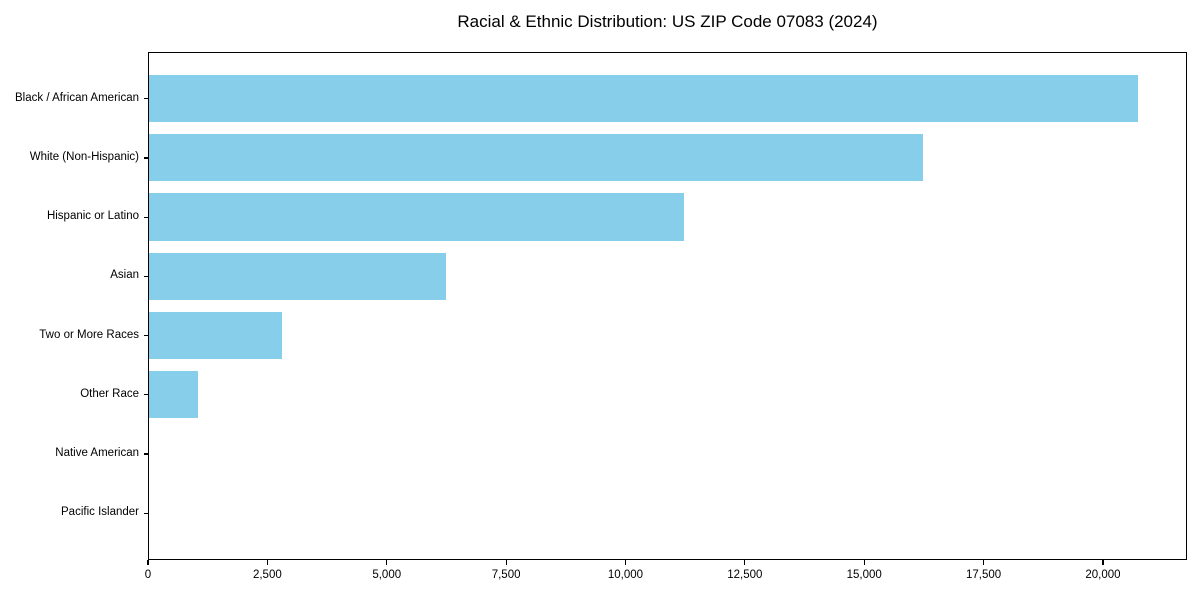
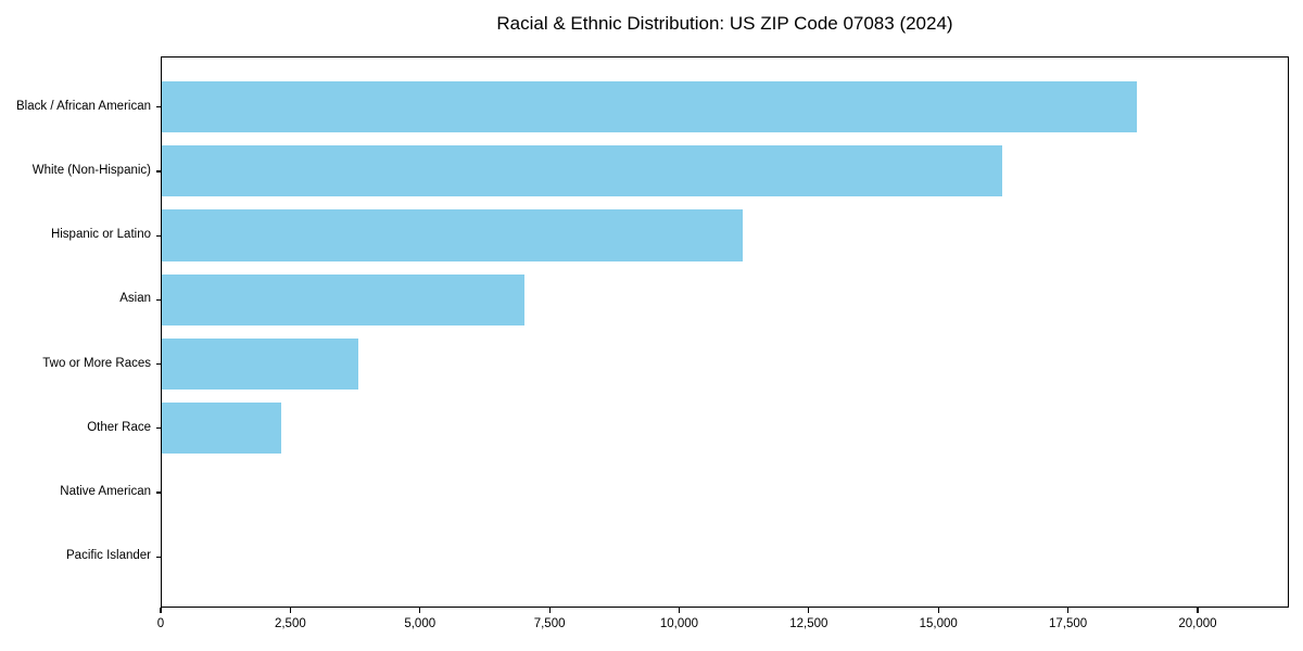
Black / African American: 20700 -> 18800
Asian: 6200 -> 7000
Two or More Races: 2800 -> 3800
Other Race: 1000 -> 2300
